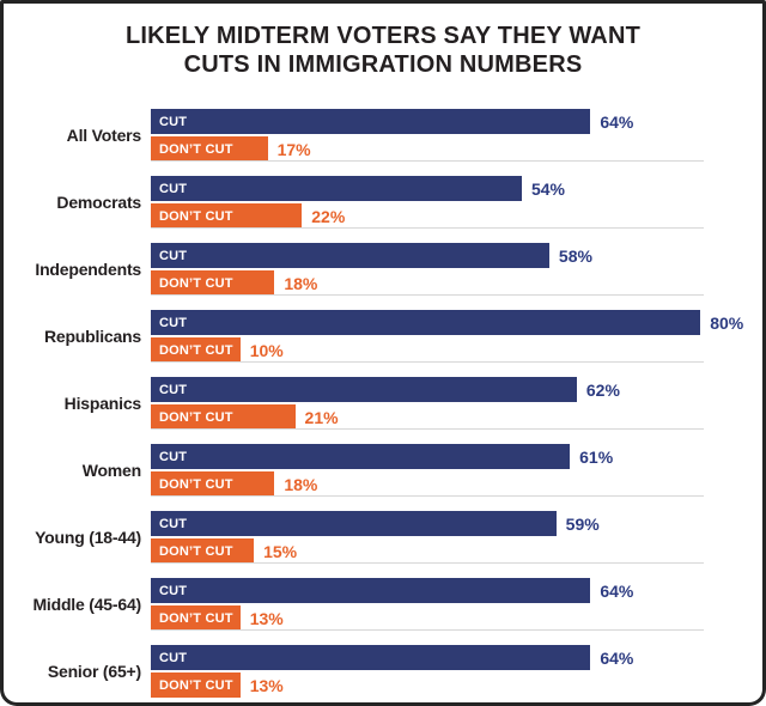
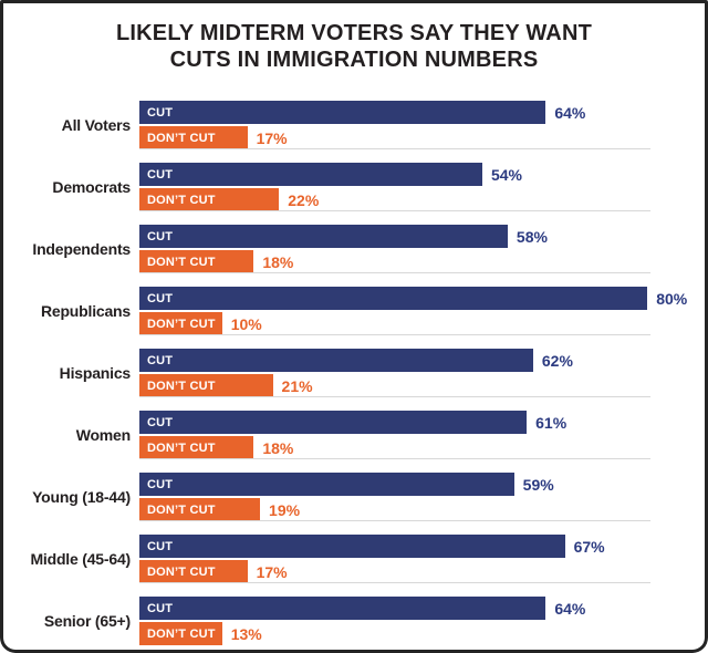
DON’T CUT/Young (18-44): 15% -> 19%
CUT/Middle (45-64): 64% -> 67%
DON’T CUT/Middle (45-64): 13% -> 17%
